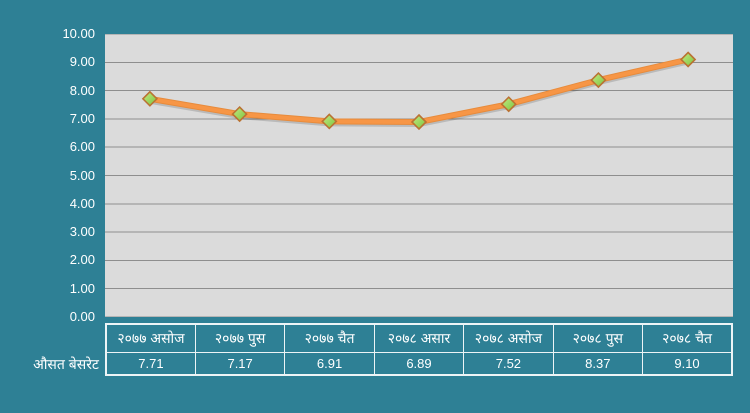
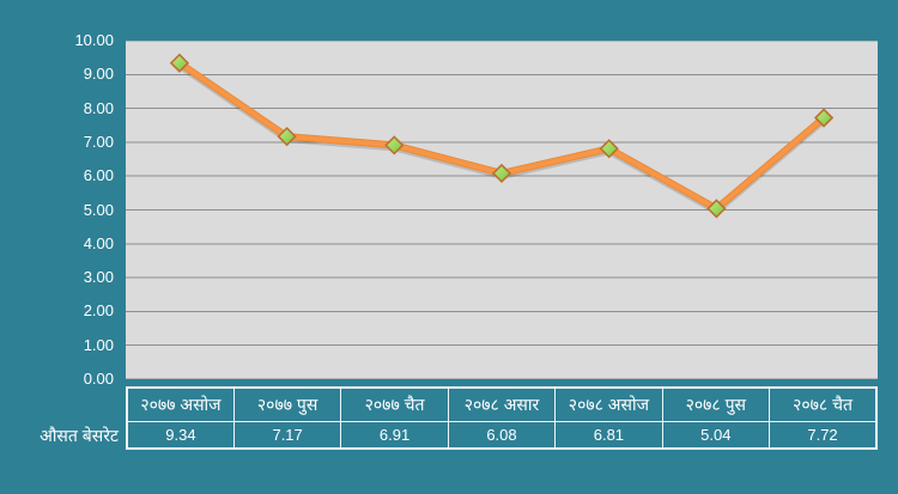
२०७७ असोज: 7.71 -> 9.34
२०७८ असार: 6.89 -> 6.08
२०७८ असोज: 7.52 -> 6.81
२०७८ पुस: 8.37 -> 5.04
२०७८ चैत: 9.10 -> 7.72
